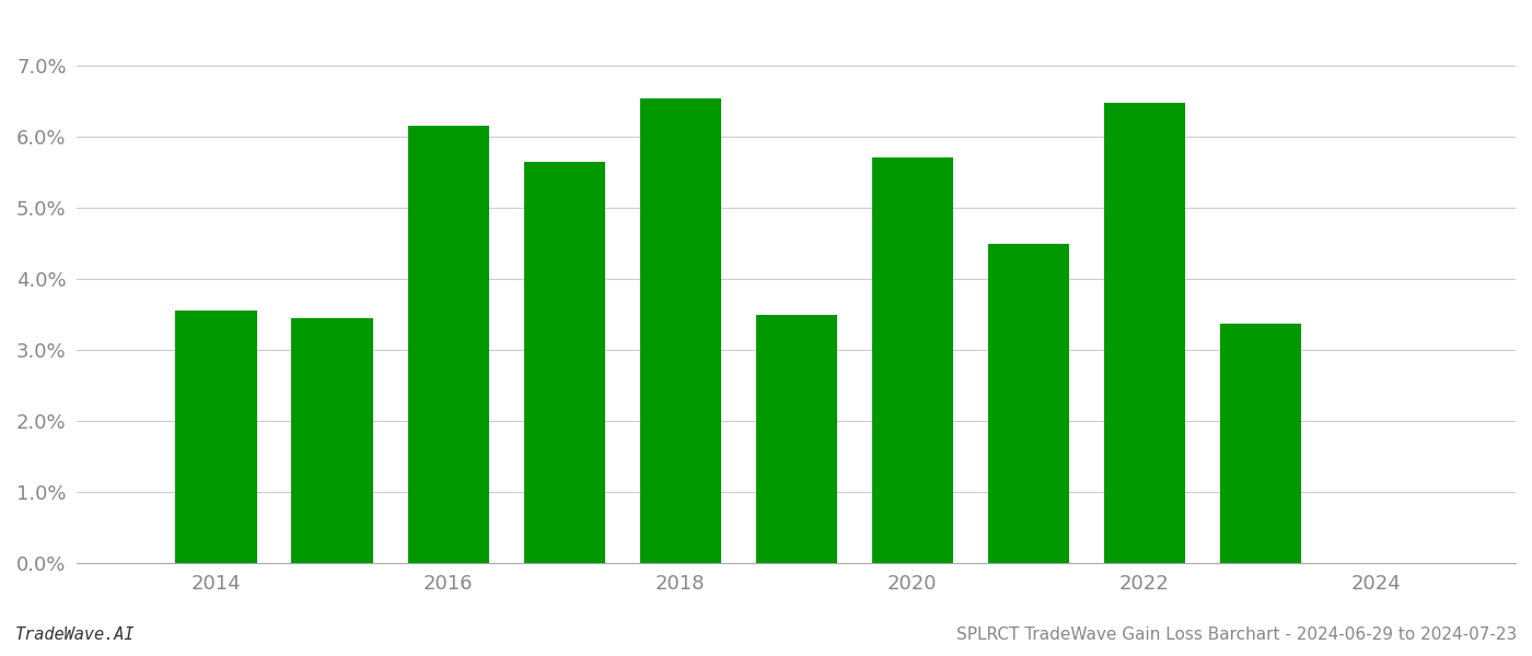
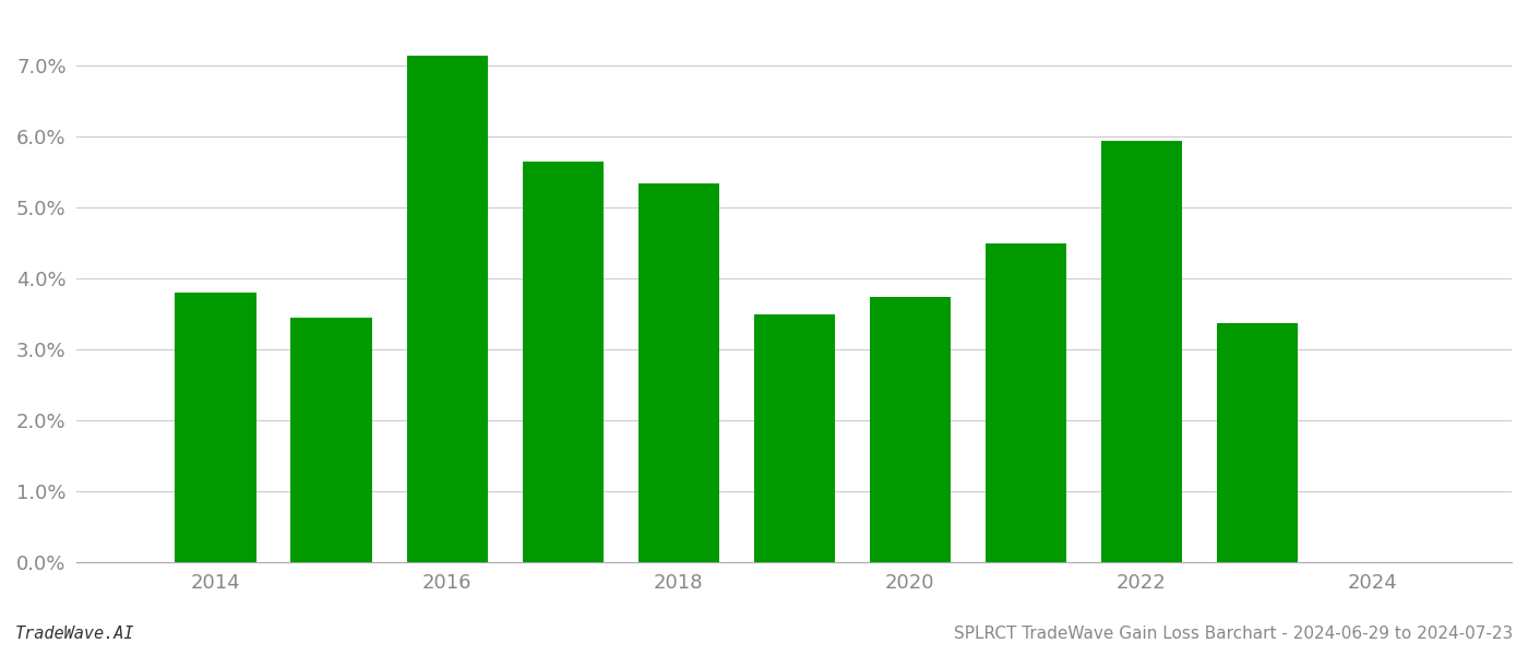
2014: 3.56% -> 3.80%
2016: 6.16% -> 7.15%
2018: 6.54% -> 5.35%
2020: 5.72% -> 3.75%
2022: 6.48% -> 5.95%
